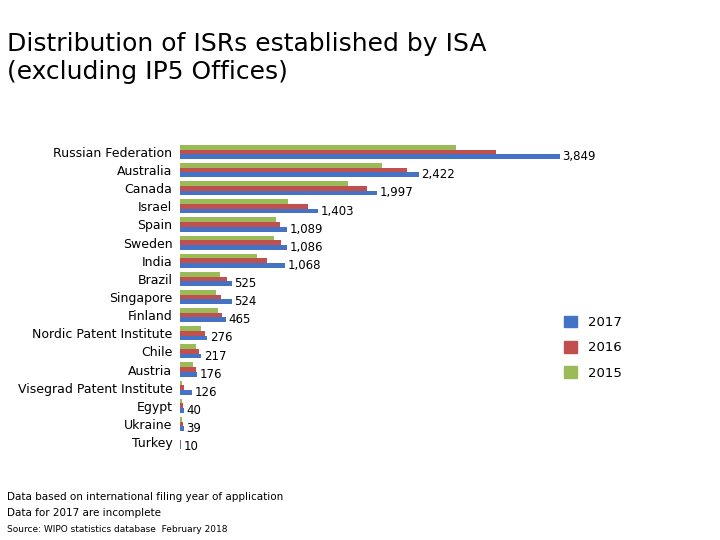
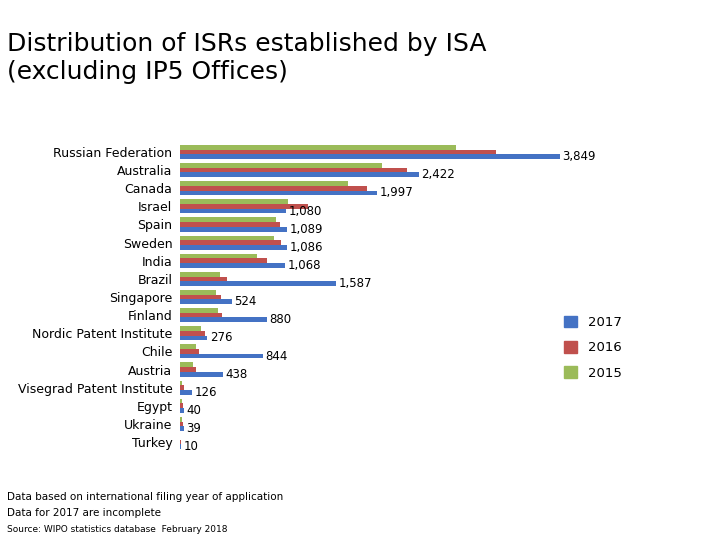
2017/Israel: 1,403 -> 1,080
2017/Brazil: 525 -> 1,587
2017/Finland: 465 -> 880
2017/Chile: 217 -> 844
2017/Austria: 176 -> 438
